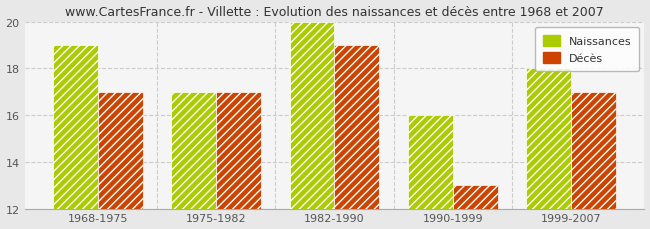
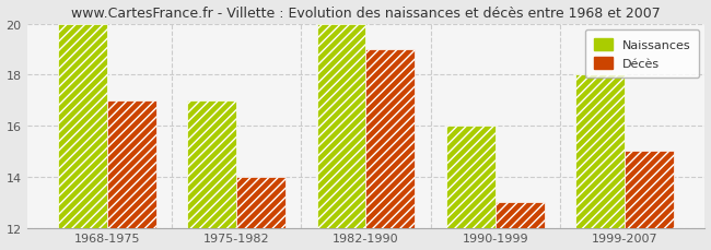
Naissances/1968-1975: 19 -> 20
Décès/1975-1982: 17 -> 14
Décès/1999-2007: 17 -> 15
